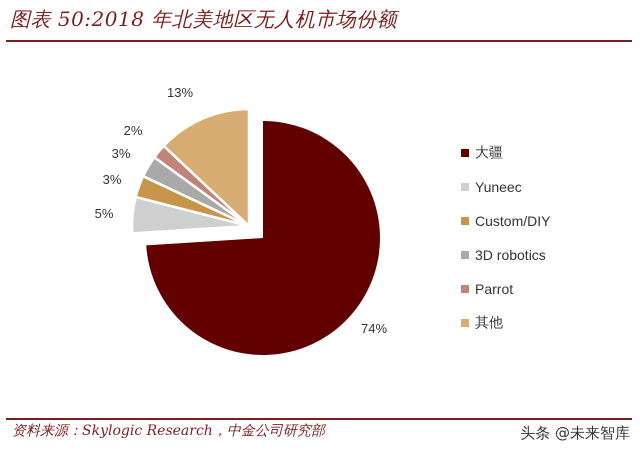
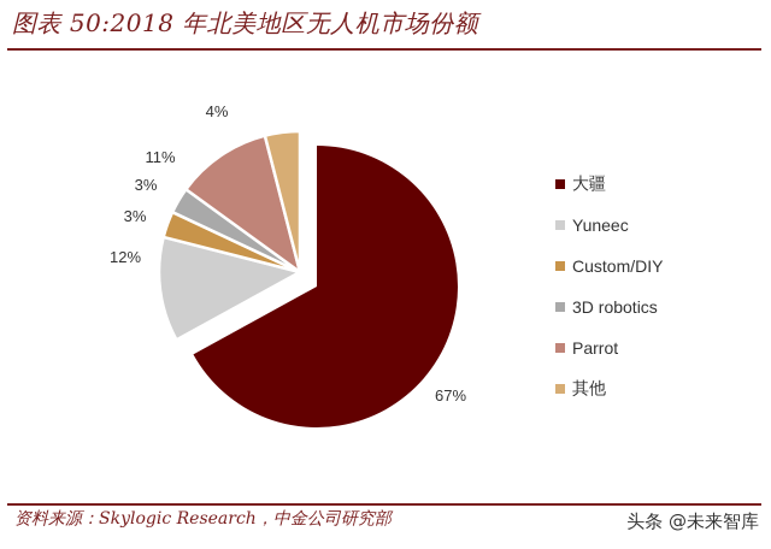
大疆: 74% -> 67%
Yuneec: 5% -> 12%
Parrot: 2% -> 11%
其他: 13% -> 4%
